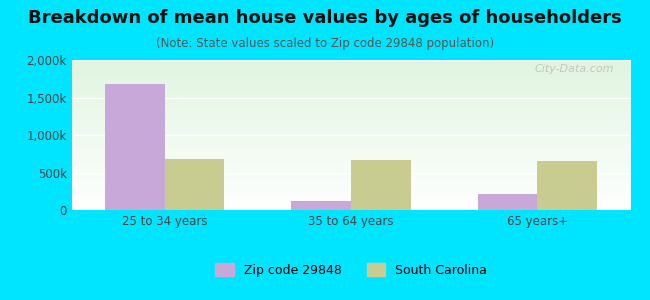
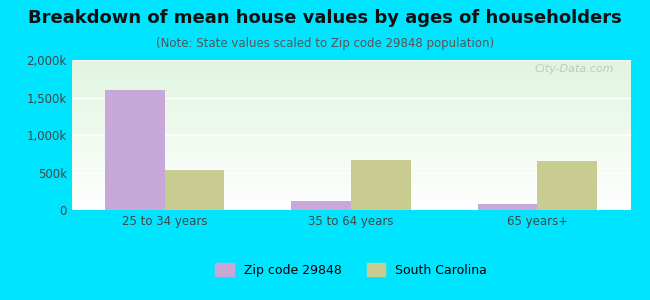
Zip code 29848/25 to 34 years: 1,680k -> 1,600k
South Carolina/25 to 34 years: 680k -> 530k
Zip code 29848/65 years+: 220k -> 80k
